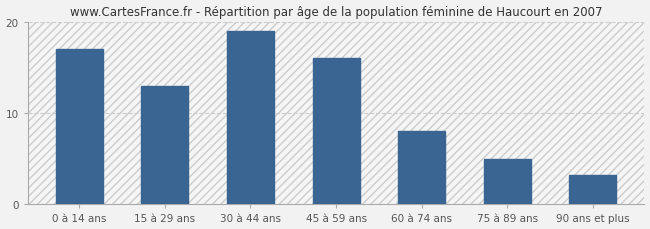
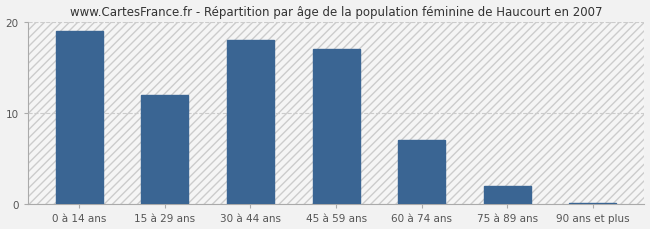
0 à 14 ans: 17.0 -> 19.0
15 à 29 ans: 13.0 -> 12.0
30 à 44 ans: 19.0 -> 18.0
45 à 59 ans: 16.0 -> 17.0
60 à 74 ans: 8.0 -> 7.0
75 à 89 ans: 5.0 -> 2.0
90 ans et plus: 3.2 -> 0.2
